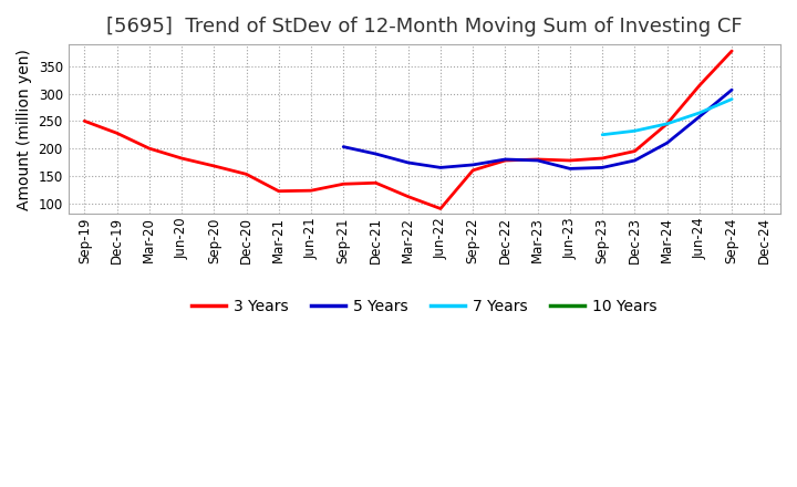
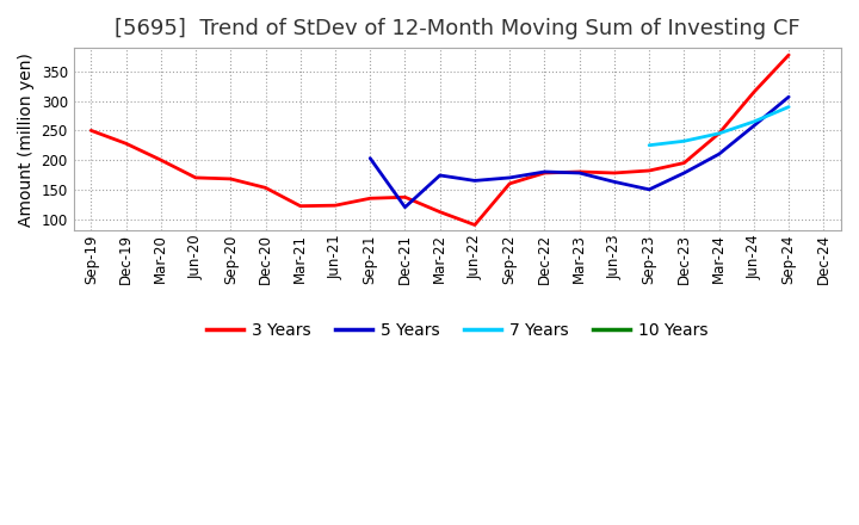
3 Years/Jun-20: 182 -> 170
5 Years/Dec-21: 190 -> 120
5 Years/Sep-23: 165 -> 150
